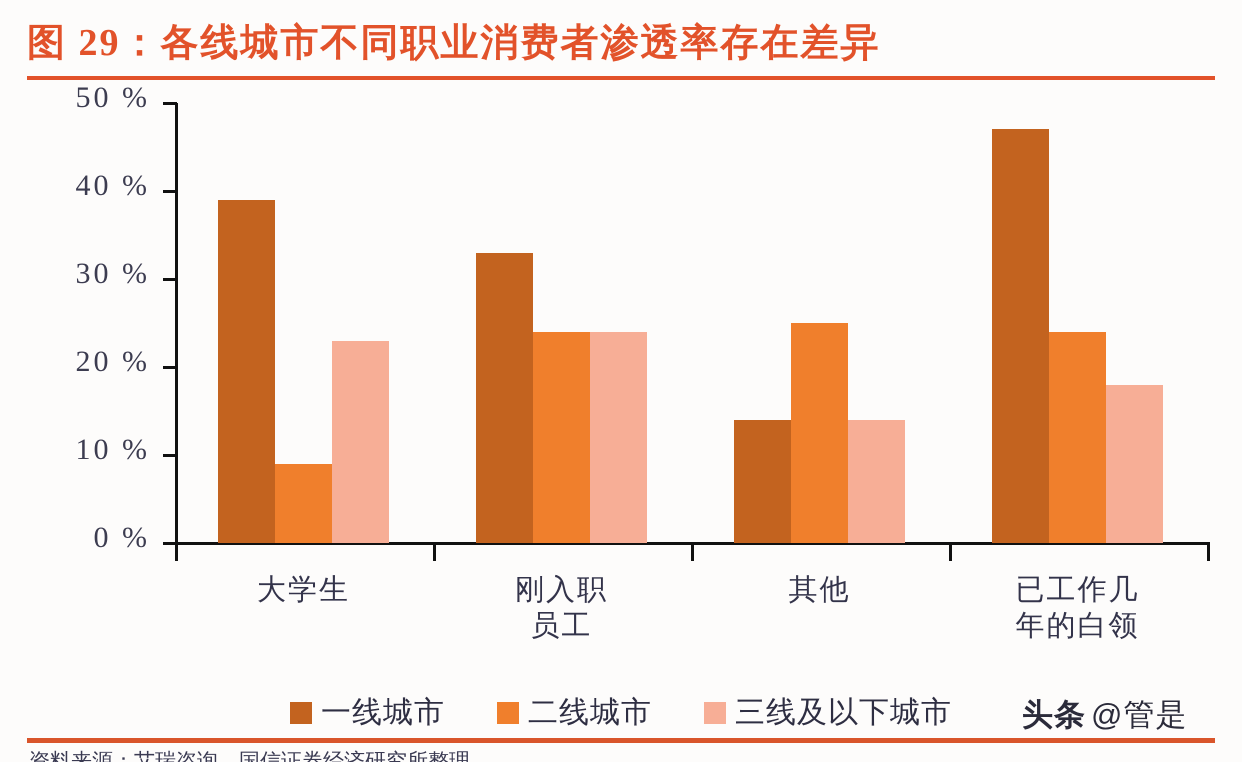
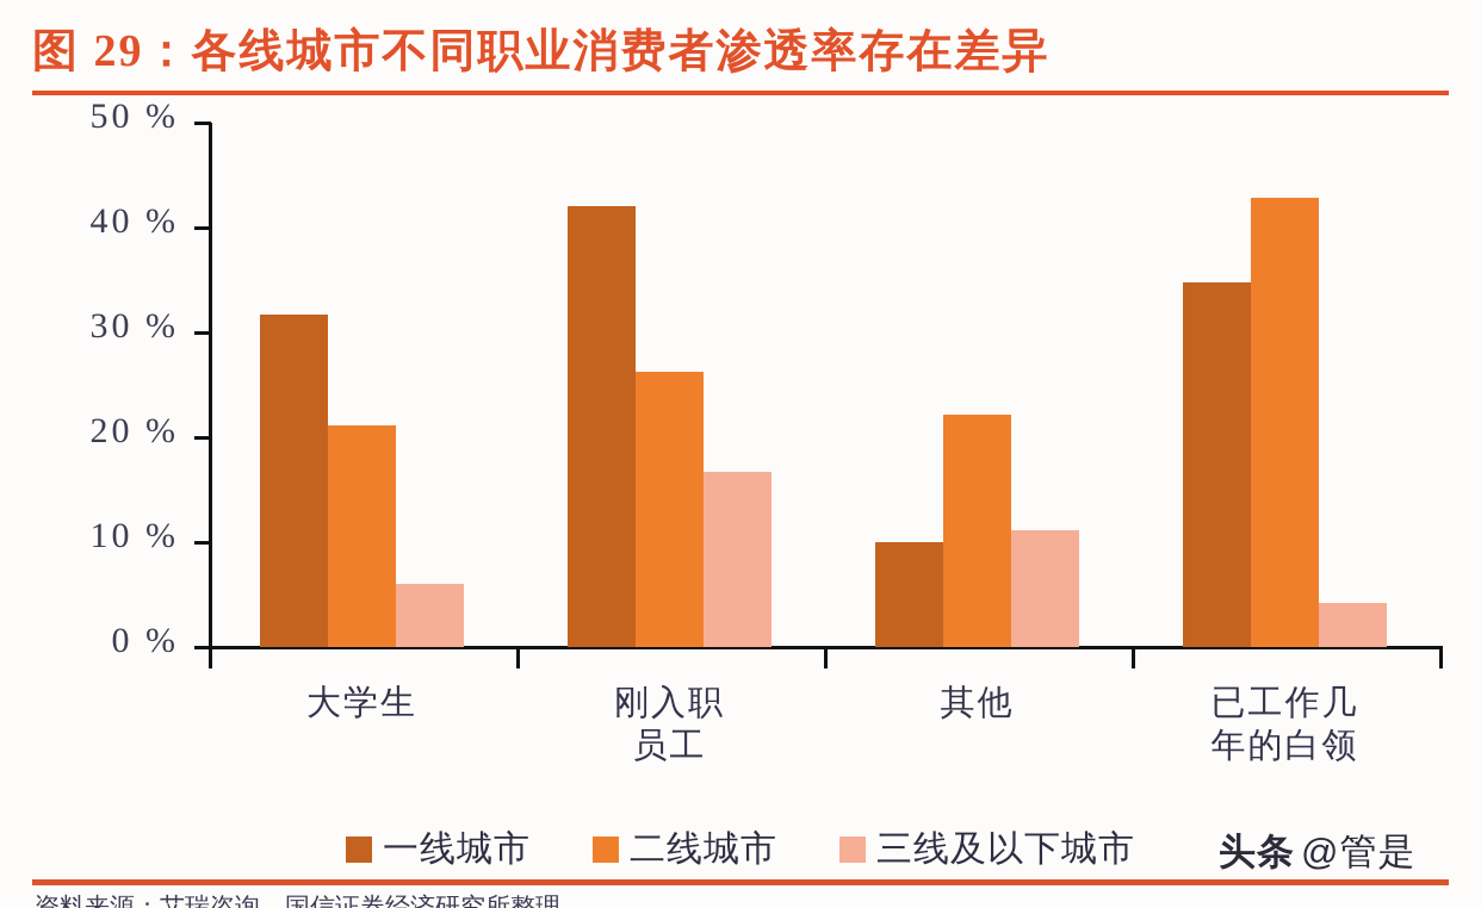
一线城市/大学生: 39% -> 32%
二线城市/大学生: 9% -> 21%
三线及以下城市/大学生: 23% -> 6%
一线城市/刚入职 员工: 33% -> 42%
二线城市/刚入职 员工: 24% -> 26%
三线及以下城市/刚入职 员工: 24% -> 17%
一线城市/其他: 14% -> 10%
二线城市/其他: 25% -> 22%
三线及以下城市/其他: 14% -> 11%
一线城市/已工作几 年的白领: 47% -> 35%
二线城市/已工作几 年的白领: 24% -> 43%
三线及以下城市/已工作几 年的白领: 18% -> 4%
